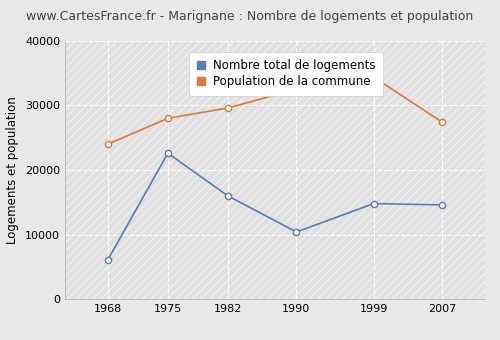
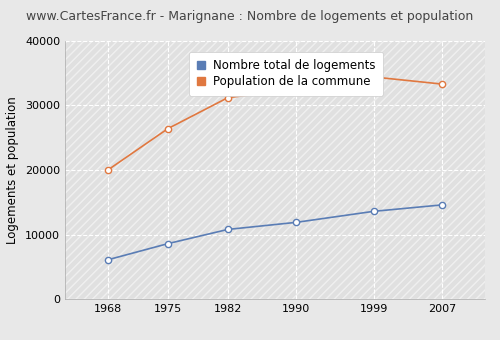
Population de la commune/1968: 24000 -> 20000
Nombre total de logements/1975: 22600 -> 8600
Population de la commune/1975: 28000 -> 26400
Nombre total de logements/1982: 16000 -> 10800
Population de la commune/1982: 29600 -> 31200
Nombre total de logements/1990: 10400 -> 11900
Nombre total de logements/1999: 14800 -> 13600
Population de la commune/2007: 27400 -> 33300
